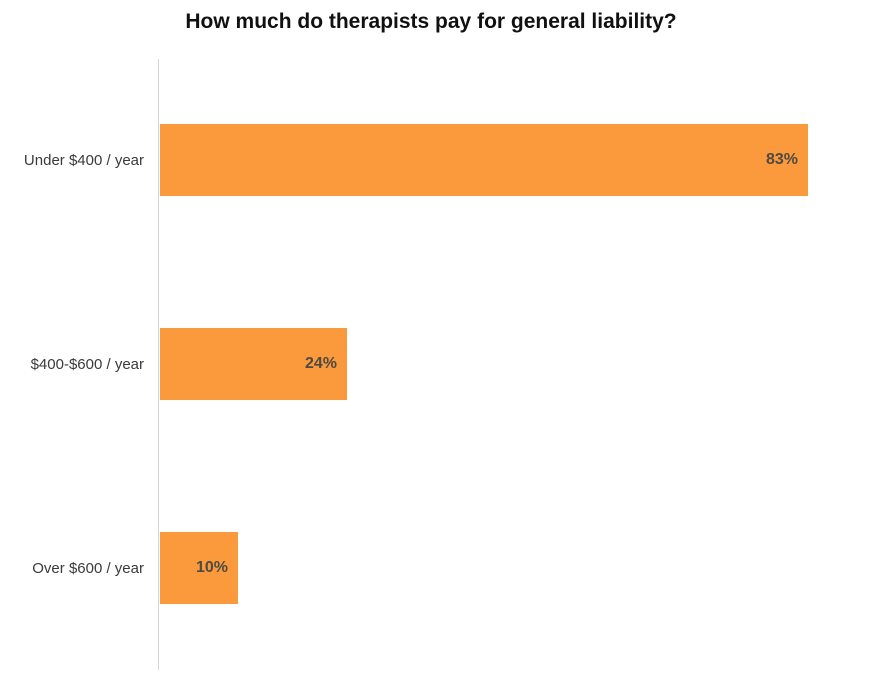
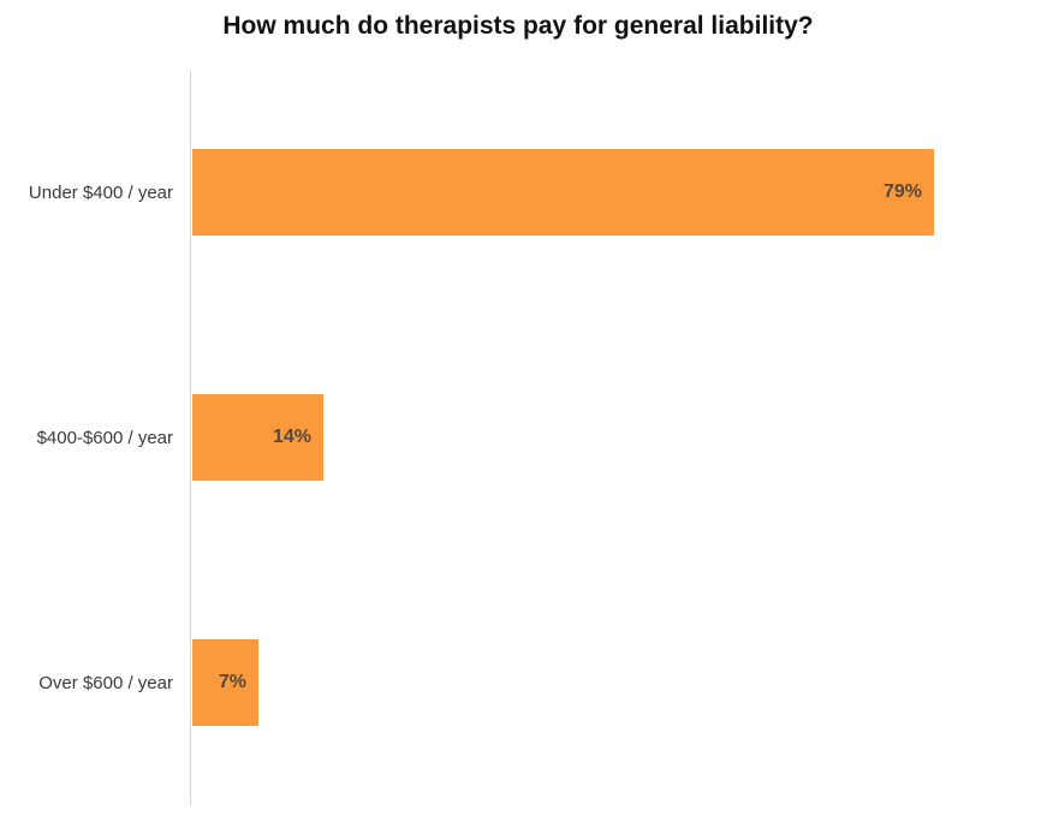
Under $400 / year: 83% -> 79%
$400-$600 / year: 24% -> 14%
Over $600 / year: 10% -> 7%
